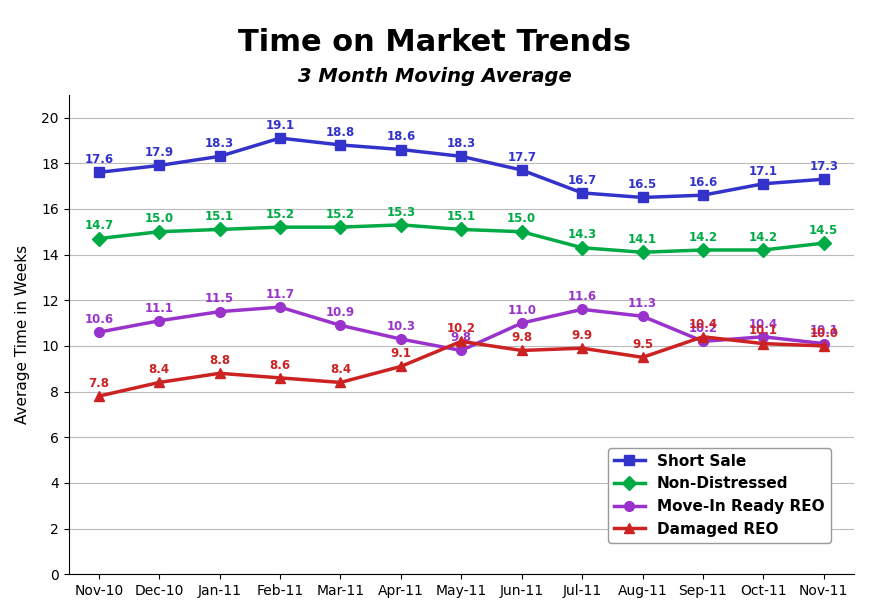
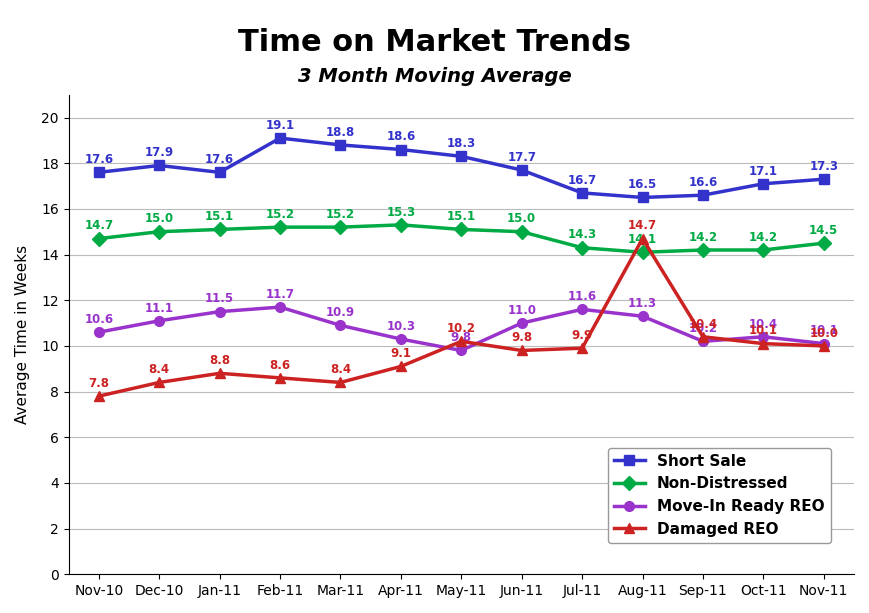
Short Sale/Jan-11: 18.3 -> 17.6
Damaged REO/Aug-11: 9.5 -> 14.7
